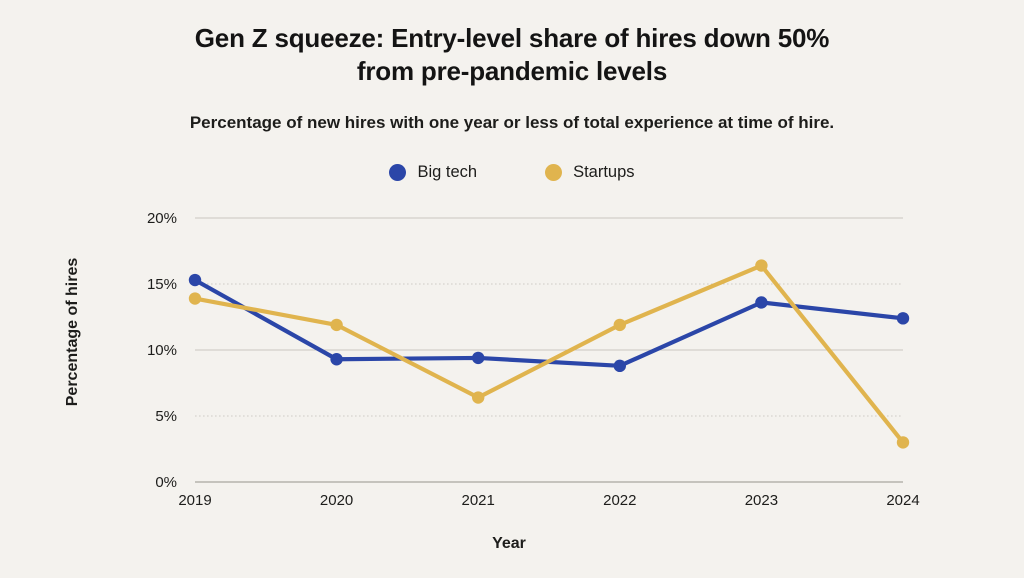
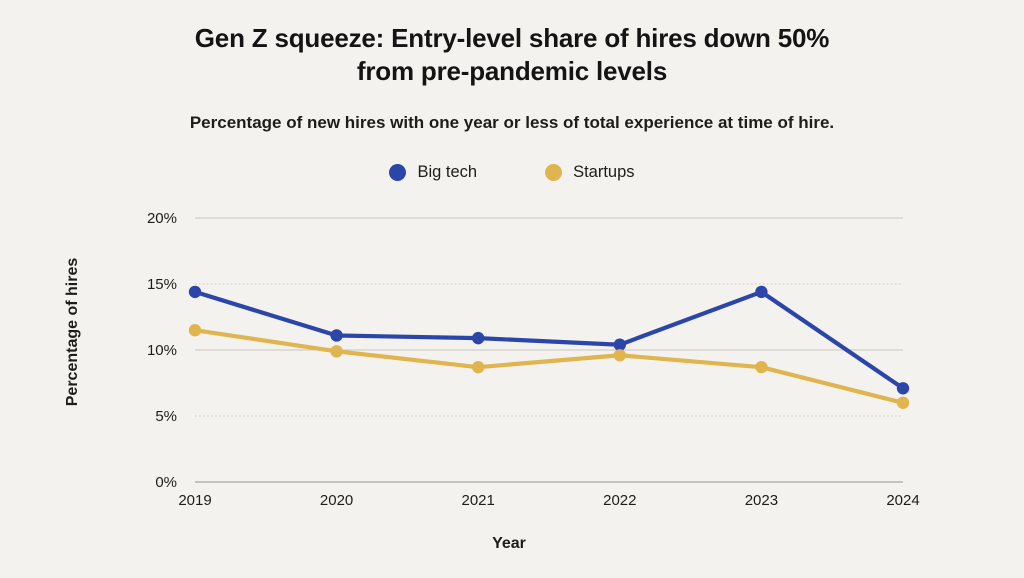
Big tech/2019: 15.3% -> 14.4%
Startups/2019: 13.9% -> 11.5%
Big tech/2020: 9.3% -> 11.1%
Startups/2020: 11.9% -> 9.9%
Big tech/2021: 9.4% -> 10.9%
Startups/2021: 6.4% -> 8.7%
Big tech/2022: 8.8% -> 10.4%
Startups/2022: 11.9% -> 9.6%
Big tech/2023: 13.6% -> 14.4%
Startups/2023: 16.4% -> 8.7%
Big tech/2024: 12.4% -> 7.1%
Startups/2024: 3.0% -> 6.0%
